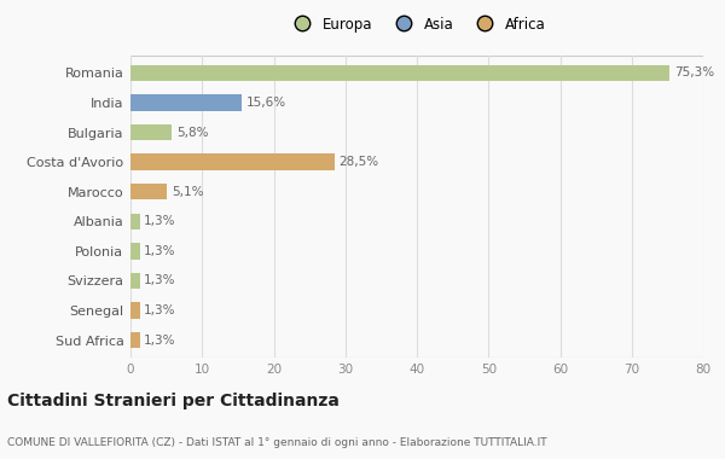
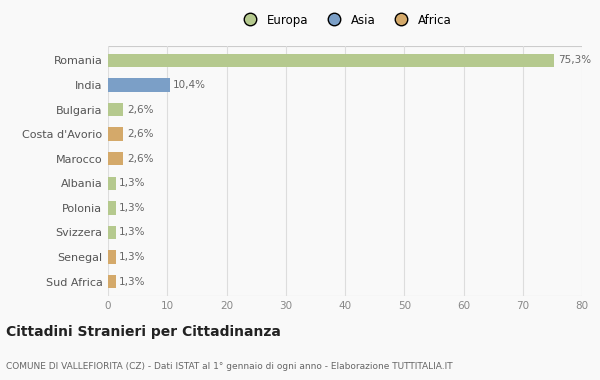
India: 15,6% -> 10,4%
Bulgaria: 5,8% -> 2,6%
Costa d'Avorio: 28,5% -> 2,6%
Marocco: 5,1% -> 2,6%
